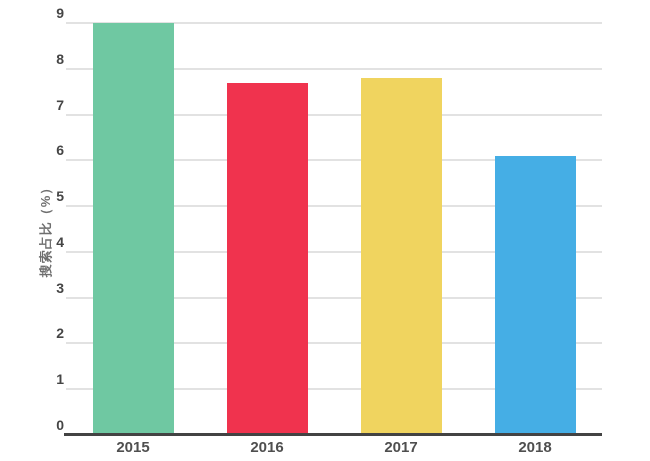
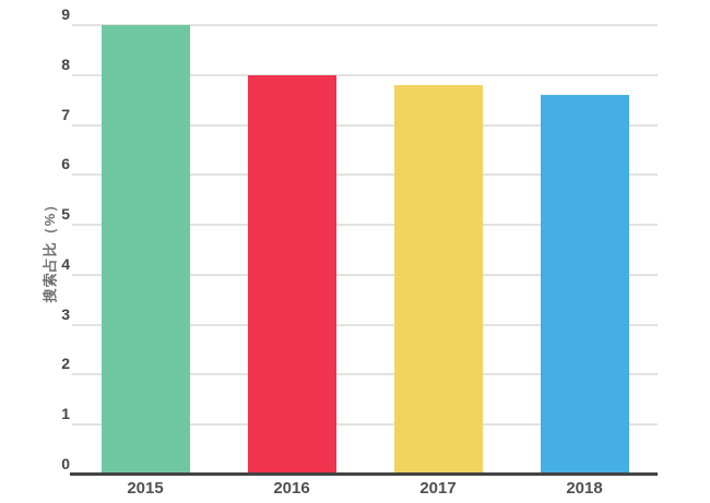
2016: 7.7 -> 8.0
2018: 6.1 -> 7.6
